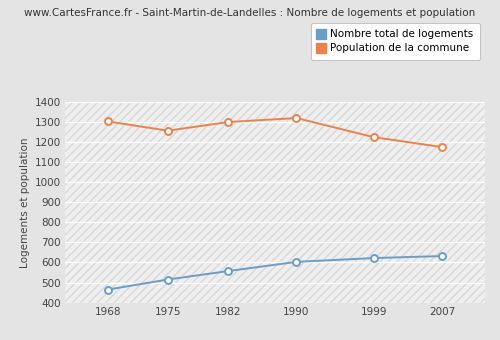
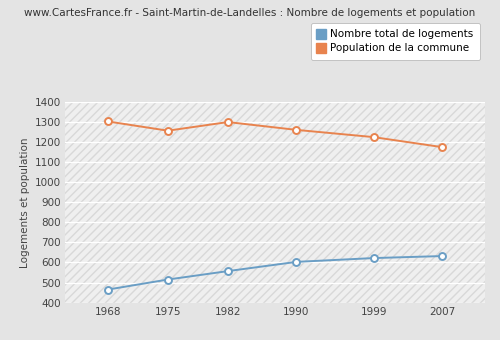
Population de la commune/1990: 1320 -> 1261
